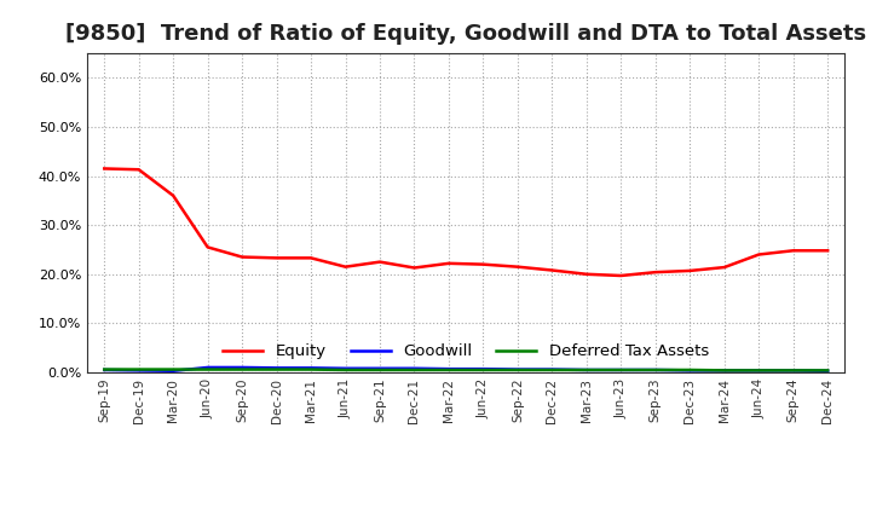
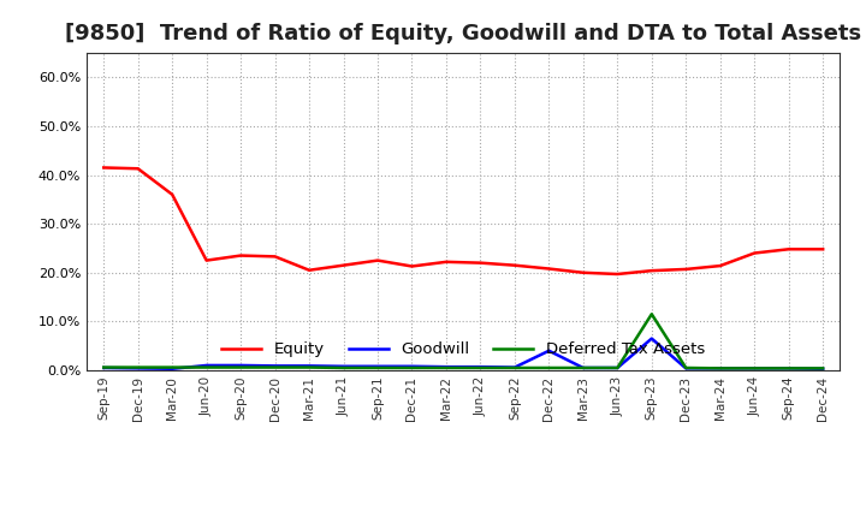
Equity/Jun-20: 25.5% -> 22.5%
Equity/Mar-21: 23.3% -> 20.5%
Goodwill/Dec-22: 0.6% -> 4.0%
Goodwill/Sep-23: 0.5% -> 6.5%
Deferred Tax Assets/Sep-23: 0.5% -> 11.5%
